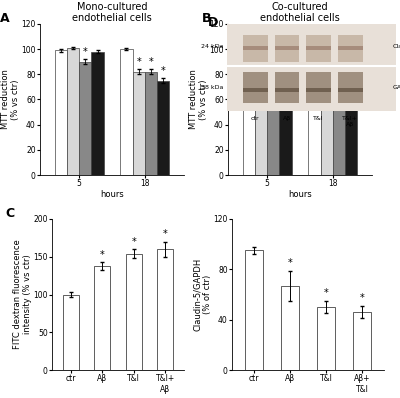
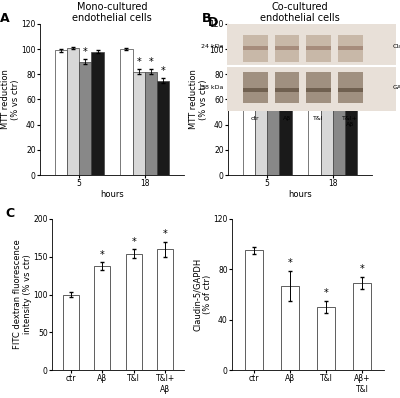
Aβ+ T&I: 46 -> 69
